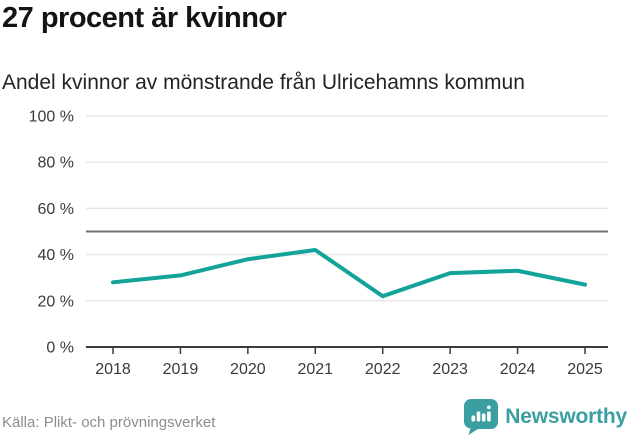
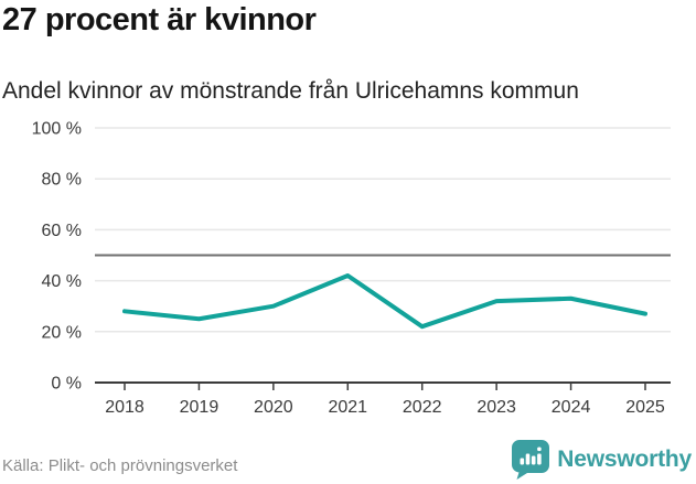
2019: 31% -> 25%
2020: 38% -> 30%
